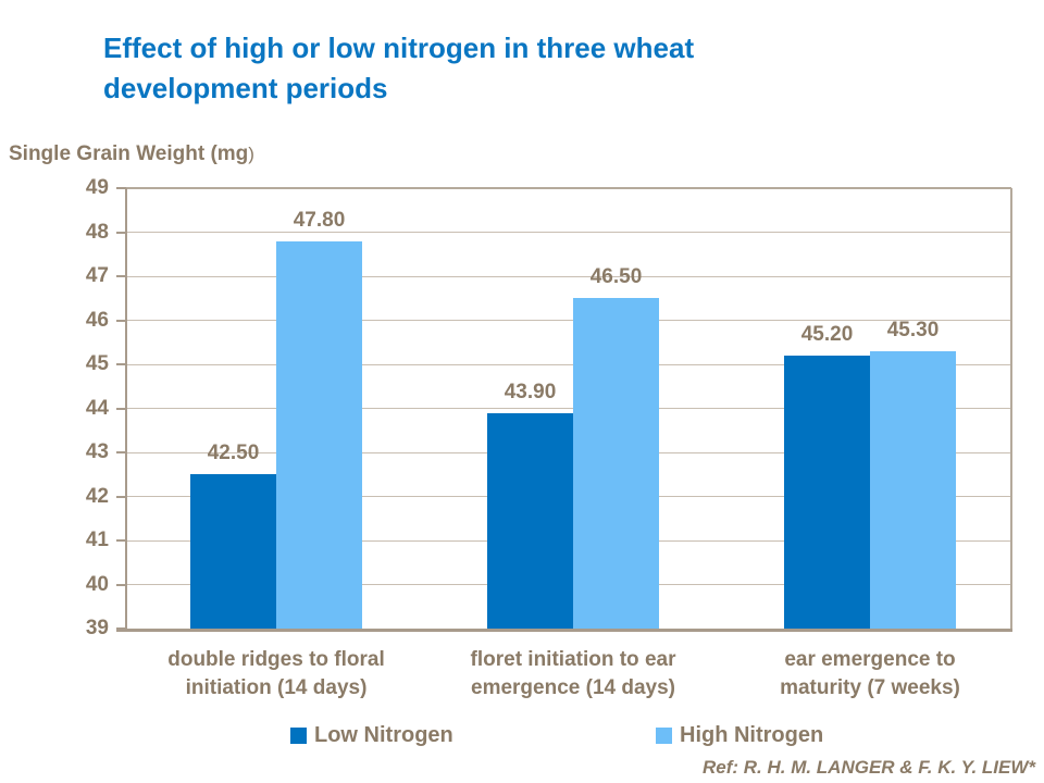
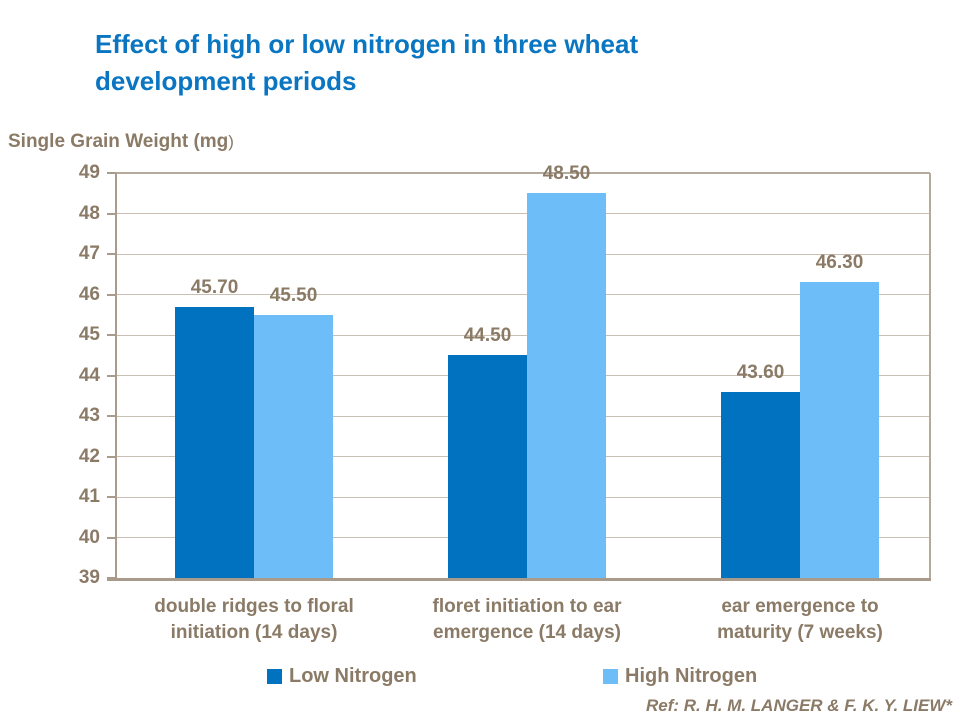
Low Nitrogen/double ridges to floral initiation (14 days): 42.50 -> 45.70
High Nitrogen/double ridges to floral initiation (14 days): 47.80 -> 45.50
Low Nitrogen/floret initiation to ear emergence (14 days): 43.90 -> 44.50
High Nitrogen/floret initiation to ear emergence (14 days): 46.50 -> 48.50
Low Nitrogen/ear emergence to maturity (7 weeks): 45.20 -> 43.60
High Nitrogen/ear emergence to maturity (7 weeks): 45.30 -> 46.30
